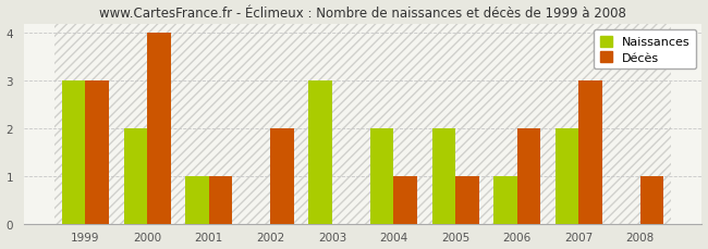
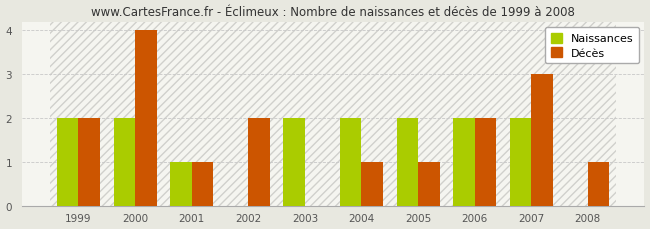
Naissances/1999: 3 -> 2
Décès/1999: 3 -> 2
Naissances/2003: 3 -> 2
Naissances/2006: 1 -> 2
